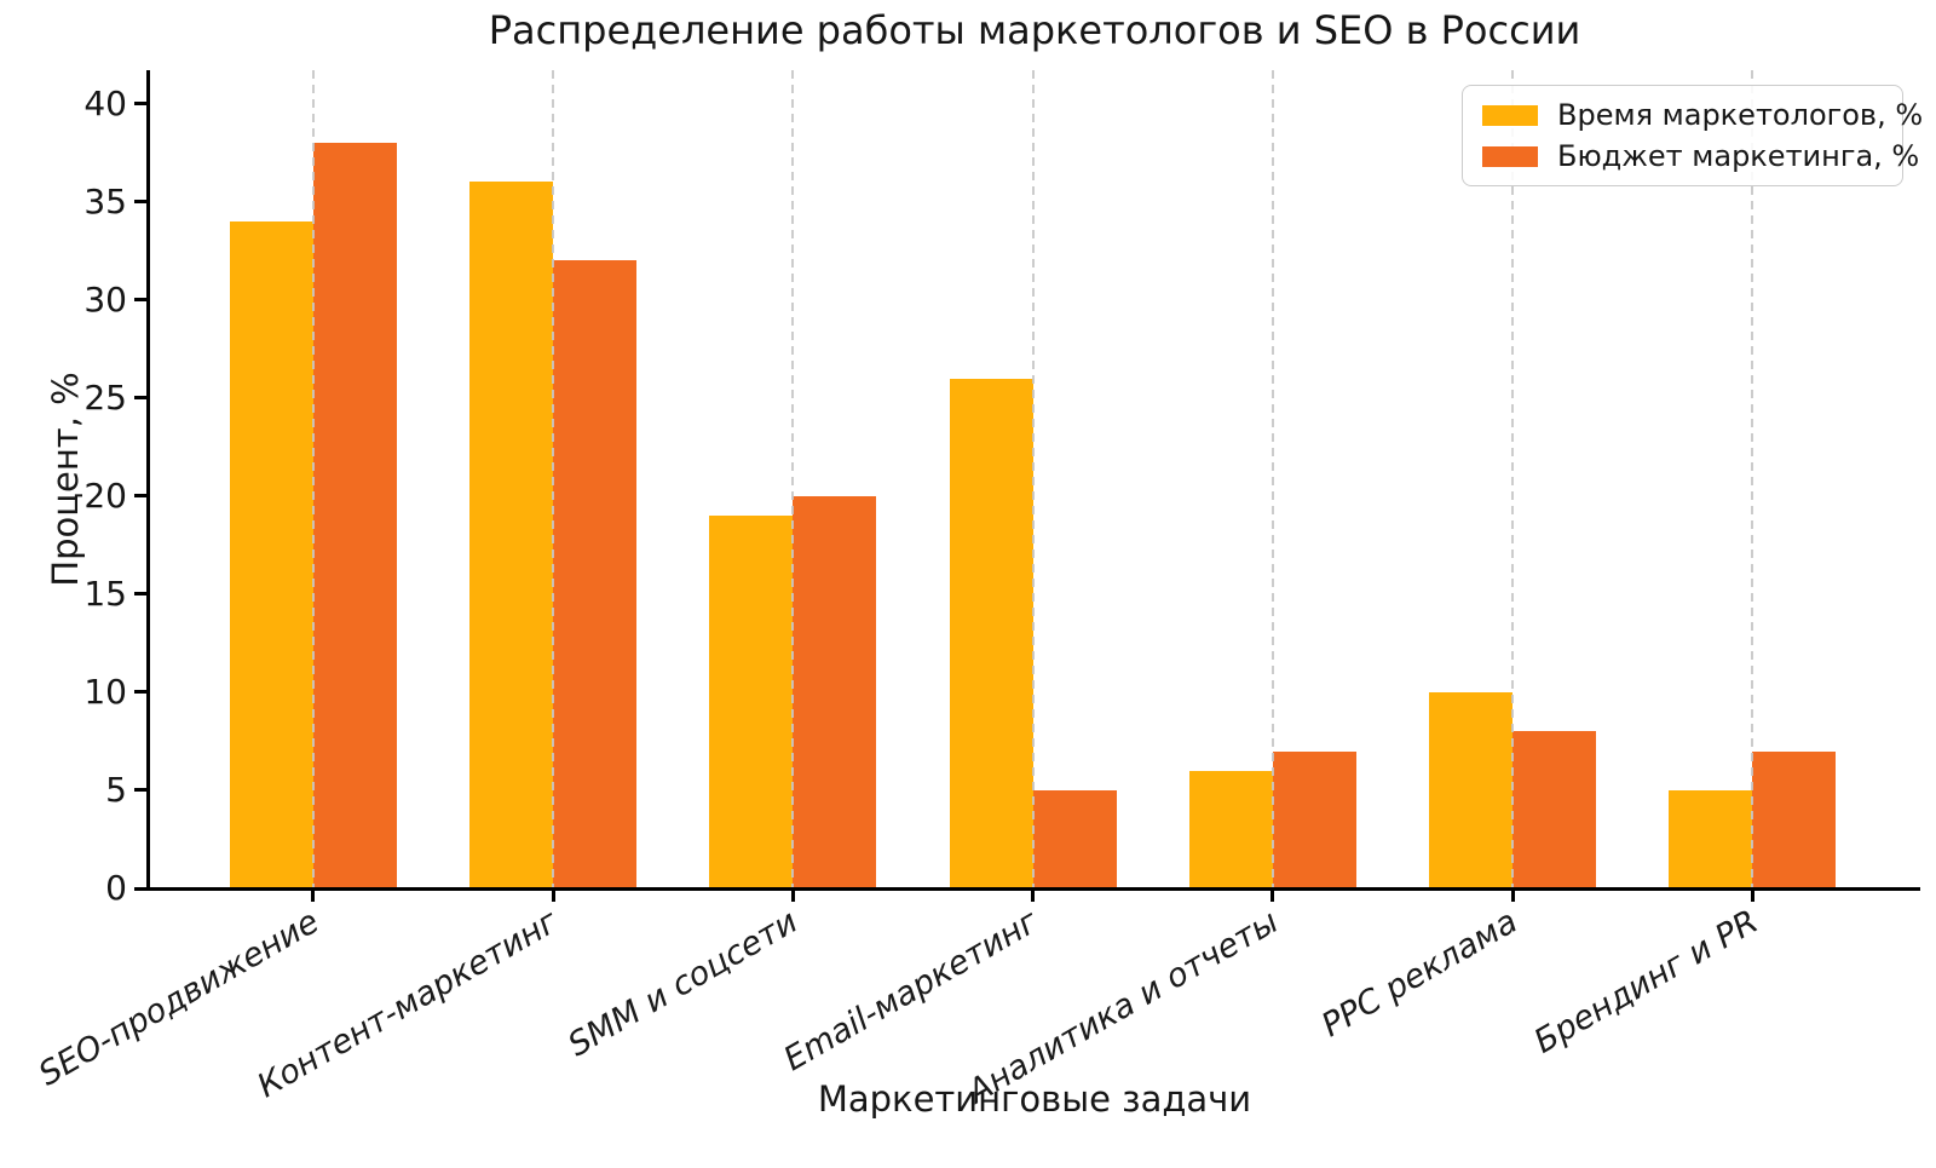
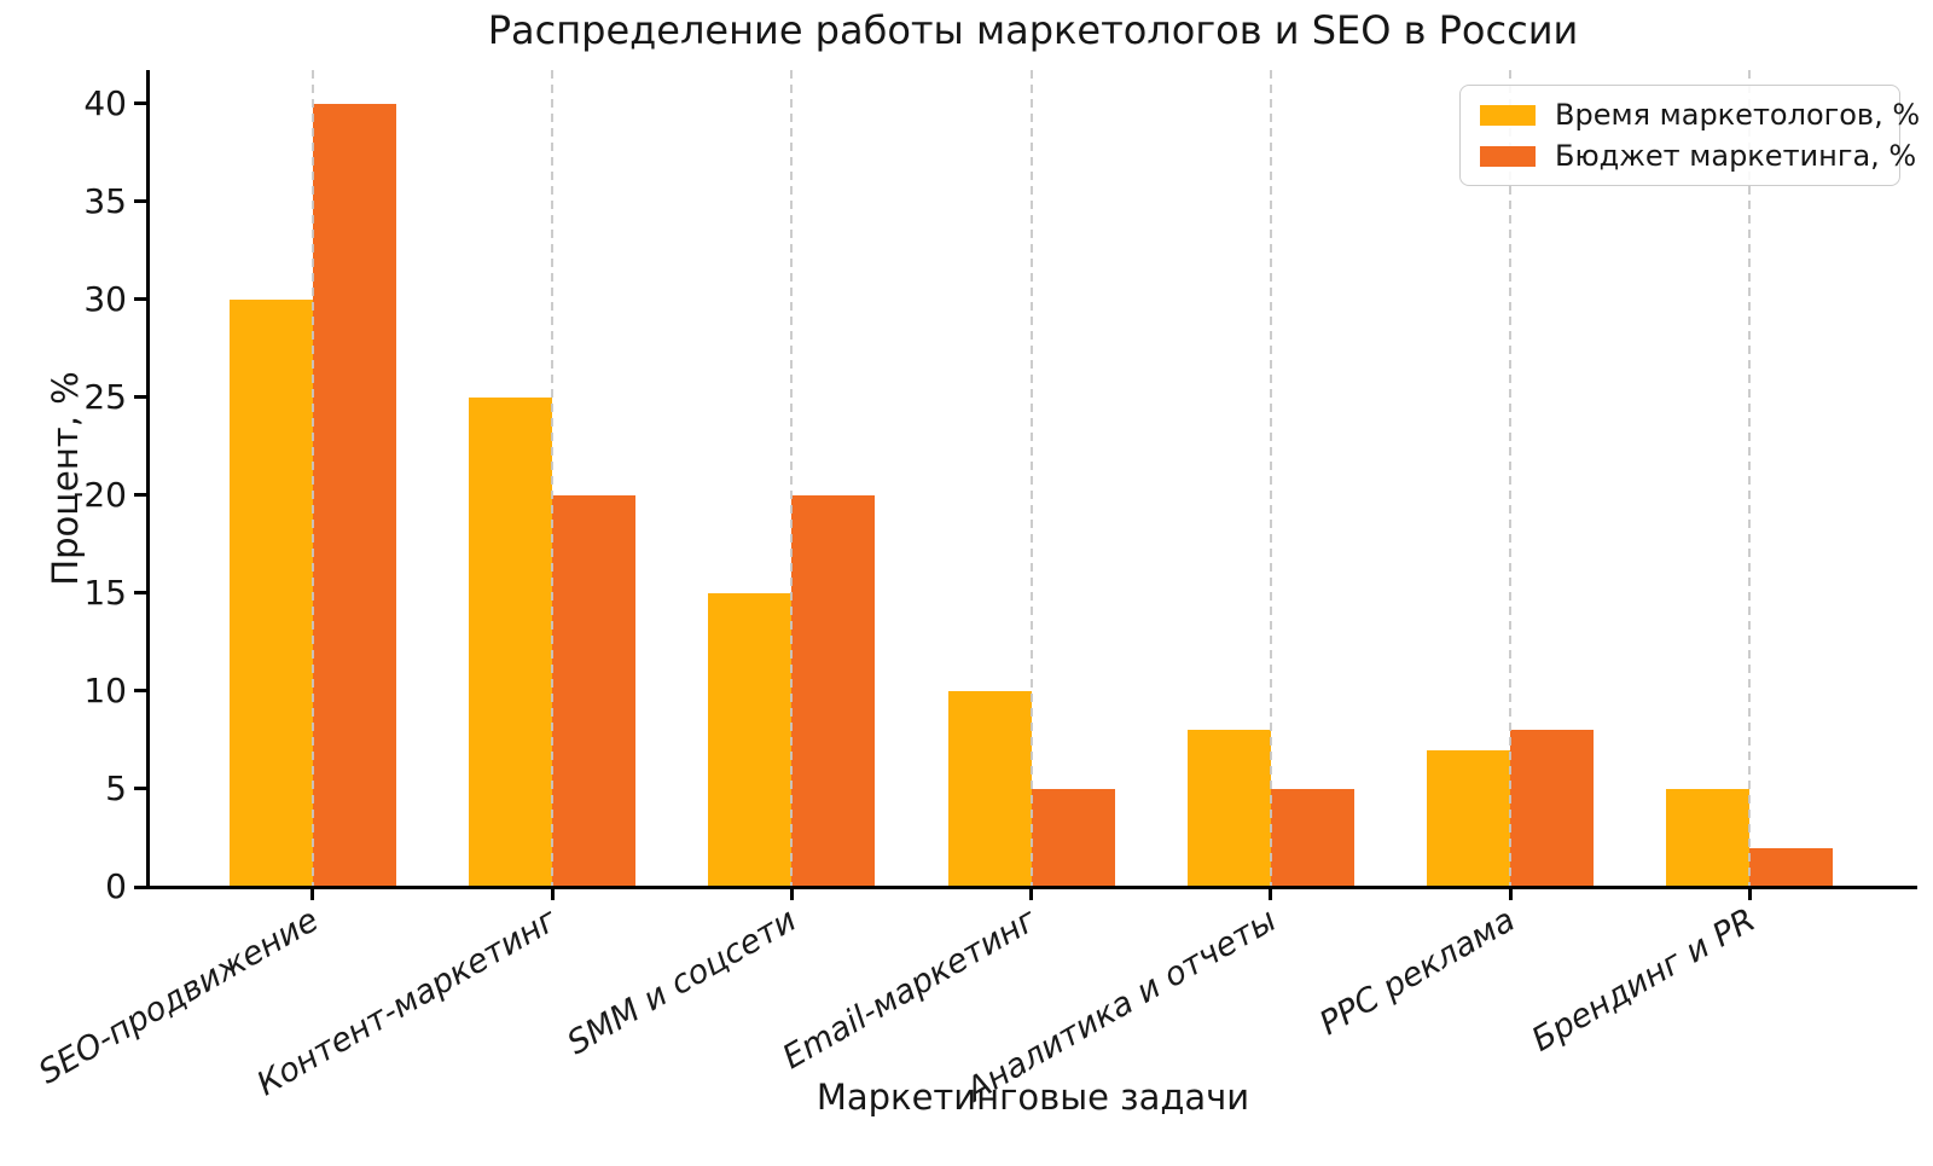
Время маркетологов, %/SEO-продвижение: 34 -> 30
Бюджет маркетинга, %/SEO-продвижение: 38 -> 40
Время маркетологов, %/Контент-маркетинг: 36 -> 25
Бюджет маркетинга, %/Контент-маркетинг: 32 -> 20
Время маркетологов, %/SMM и соцсети: 19 -> 15
Время маркетологов, %/Email-маркетинг: 26 -> 10
Время маркетологов, %/Аналитика и отчеты: 6 -> 8
Бюджет маркетинга, %/Аналитика и отчеты: 7 -> 5
Время маркетологов, %/PPC реклама: 10 -> 7
Бюджет маркетинга, %/Брендинг и PR: 7 -> 2
